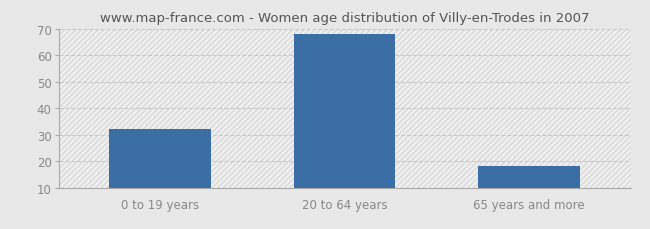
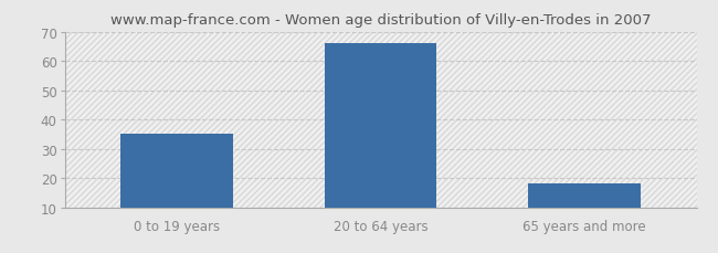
0 to 19 years: 32 -> 35
20 to 64 years: 68 -> 66
